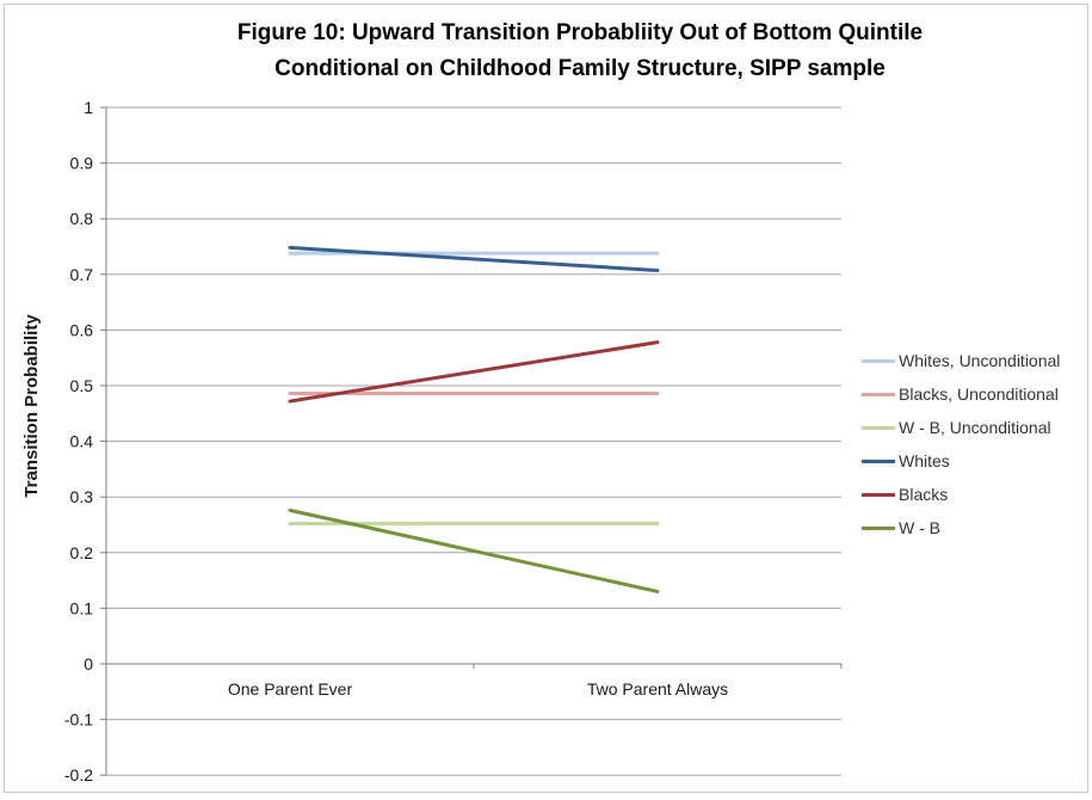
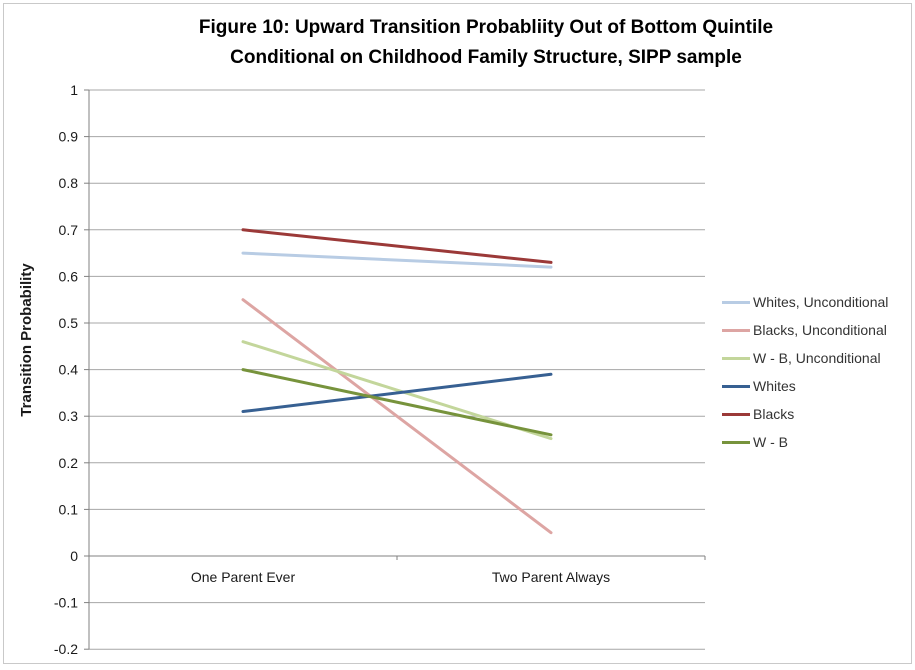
Whites, Unconditional/One Parent Ever: 0.74 -> 0.65
Blacks, Unconditional/One Parent Ever: 0.49 -> 0.55
W - B, Unconditional/One Parent Ever: 0.25 -> 0.46
Whites/One Parent Ever: 0.75 -> 0.31
Blacks/One Parent Ever: 0.47 -> 0.70
W - B/One Parent Ever: 0.28 -> 0.40
Whites, Unconditional/Two Parent Always: 0.74 -> 0.62
Blacks, Unconditional/Two Parent Always: 0.49 -> 0.05
Whites/Two Parent Always: 0.71 -> 0.39
Blacks/Two Parent Always: 0.58 -> 0.63
W - B/Two Parent Always: 0.13 -> 0.26
